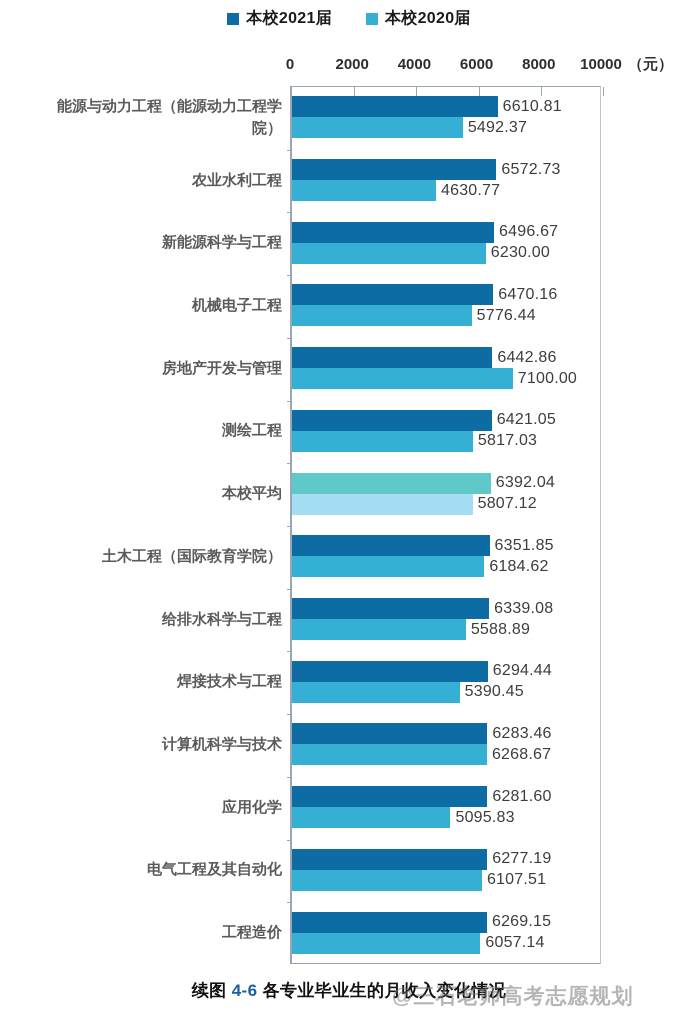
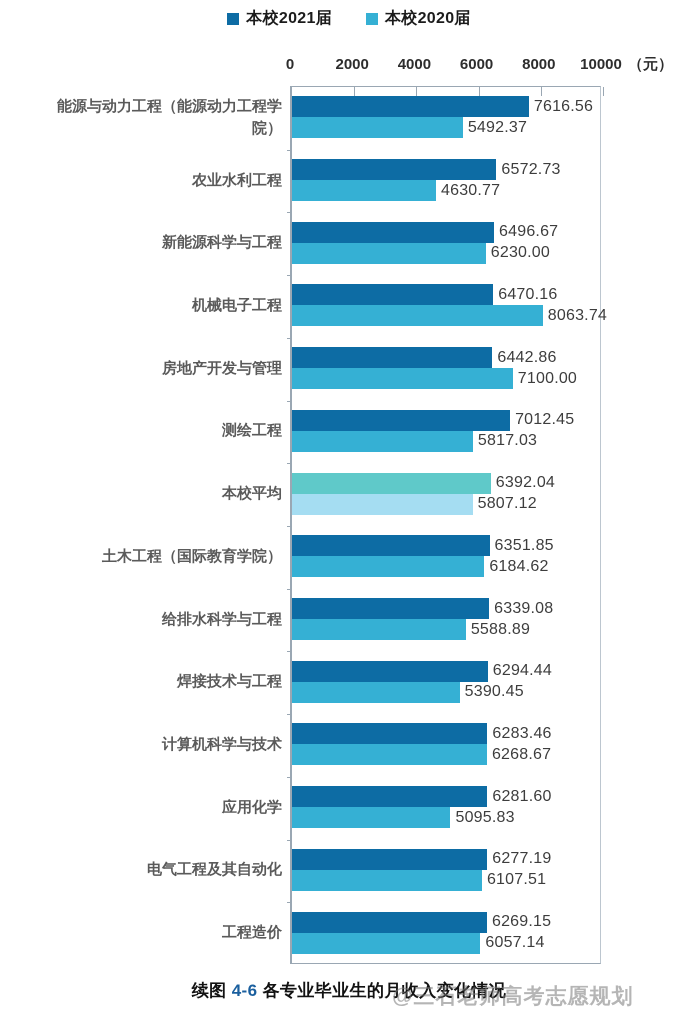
本校2021届/能源与动力工程（能源动力工程学 院）: 6610.81 -> 7616.56
本校2020届/机械电子工程: 5776.44 -> 8063.74
本校2021届/测绘工程: 6421.05 -> 7012.45
